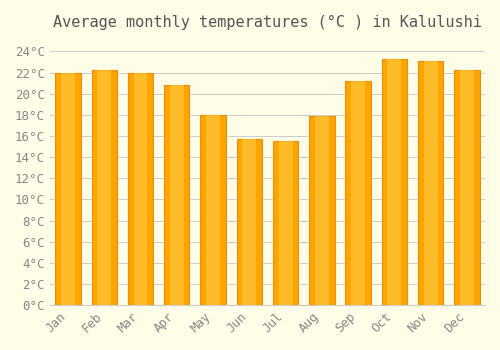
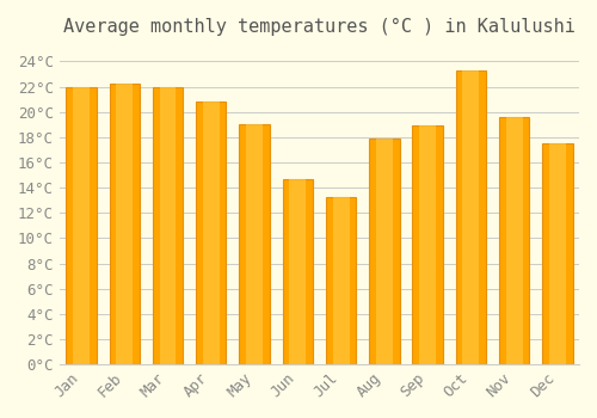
May: 18.0°C -> 19.0°C
Jun: 15.7°C -> 14.7°C
Jul: 15.5°C -> 13.3°C
Sep: 21.2°C -> 18.9°C
Nov: 23.1°C -> 19.6°C
Dec: 22.2°C -> 17.5°C
